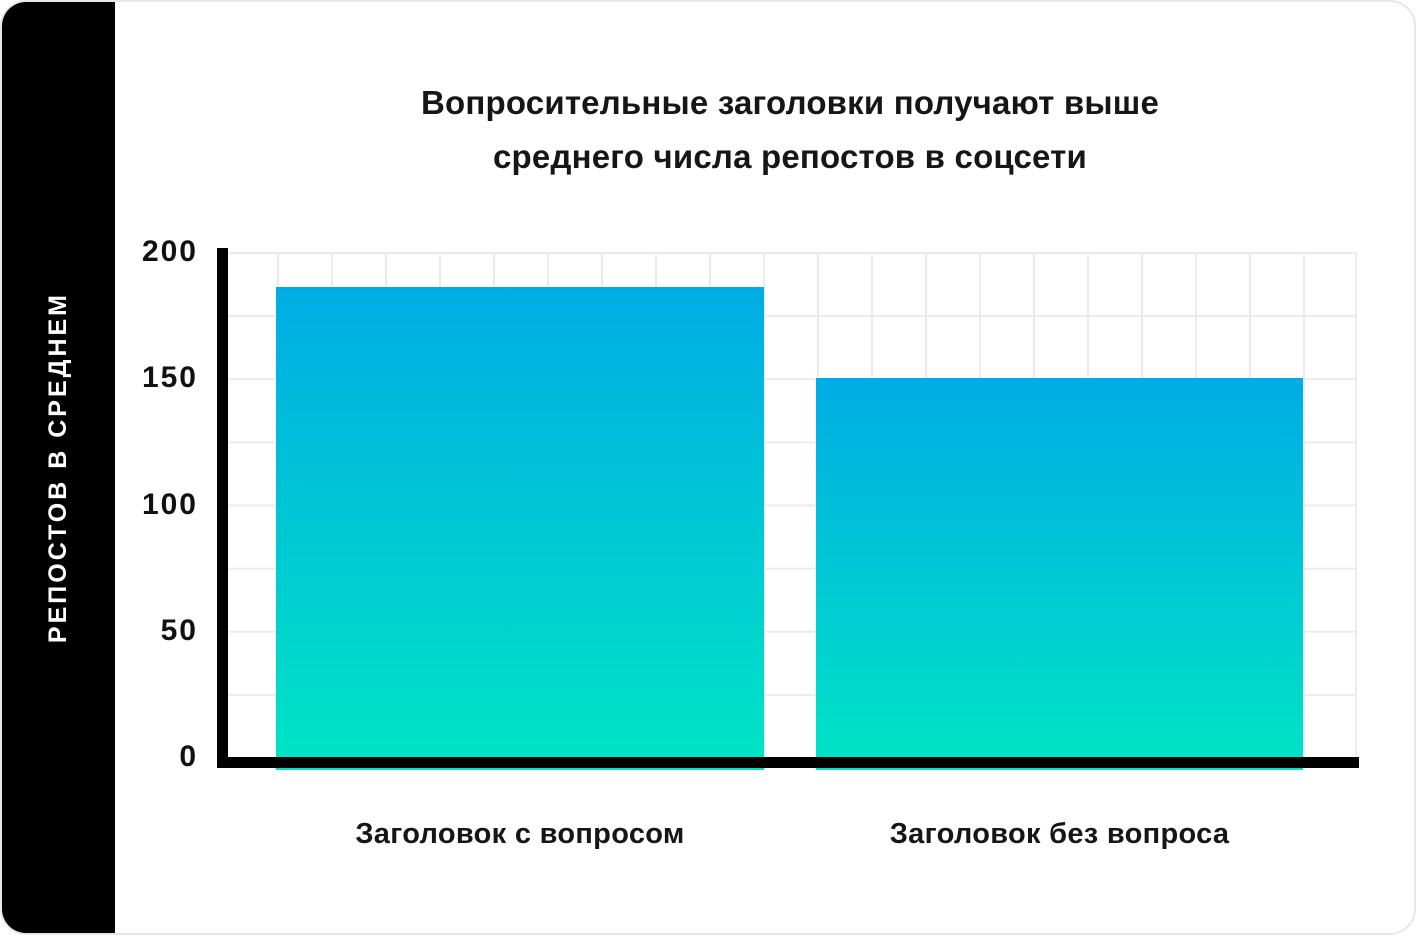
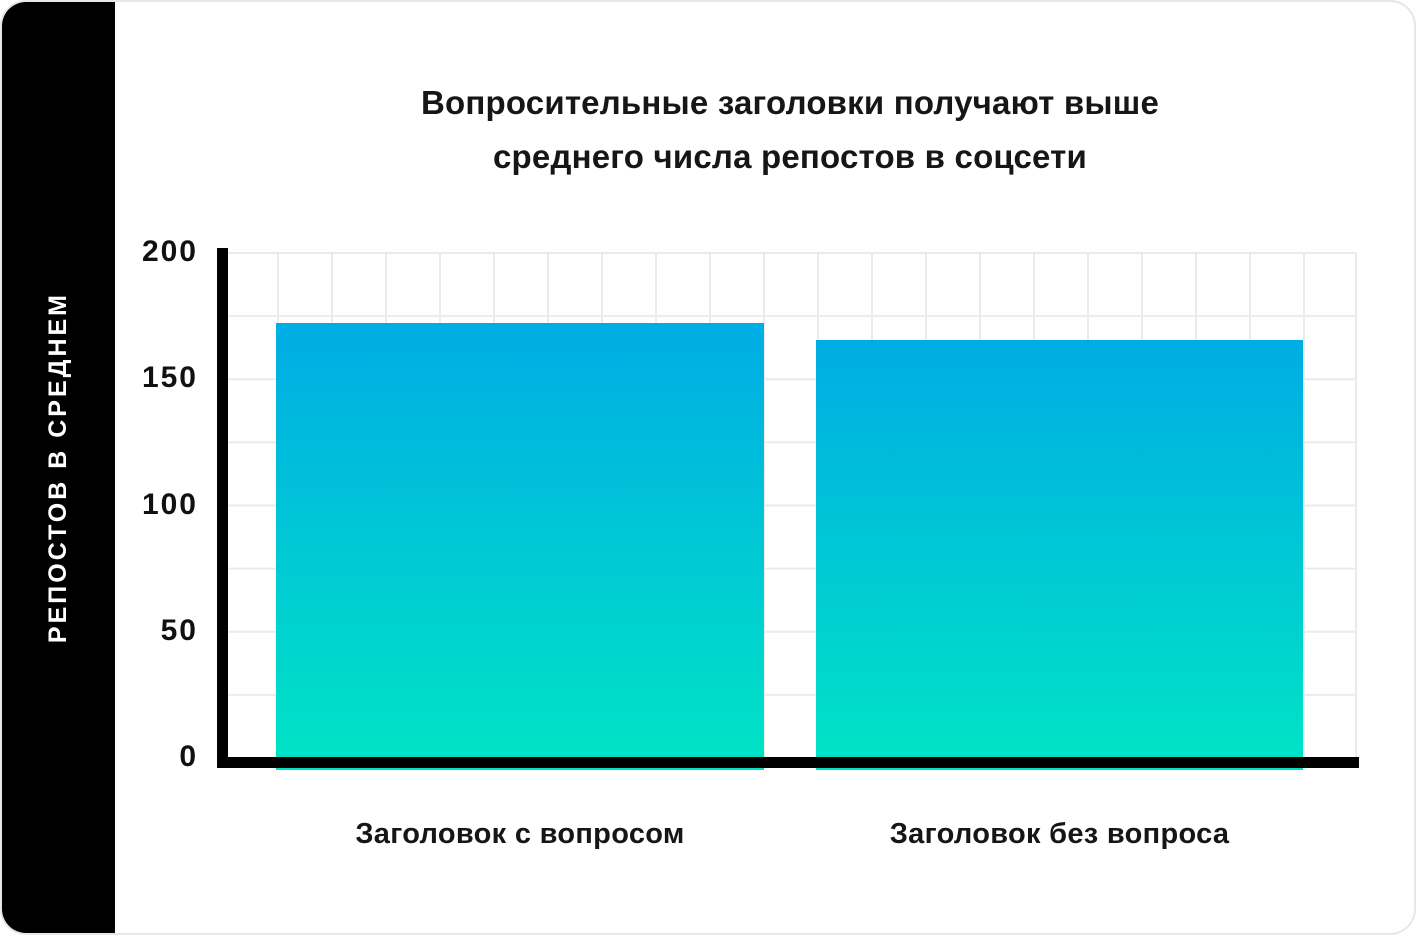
Заголовок с вопросом: 186 -> 172
Заголовок без вопроса: 150 -> 165
